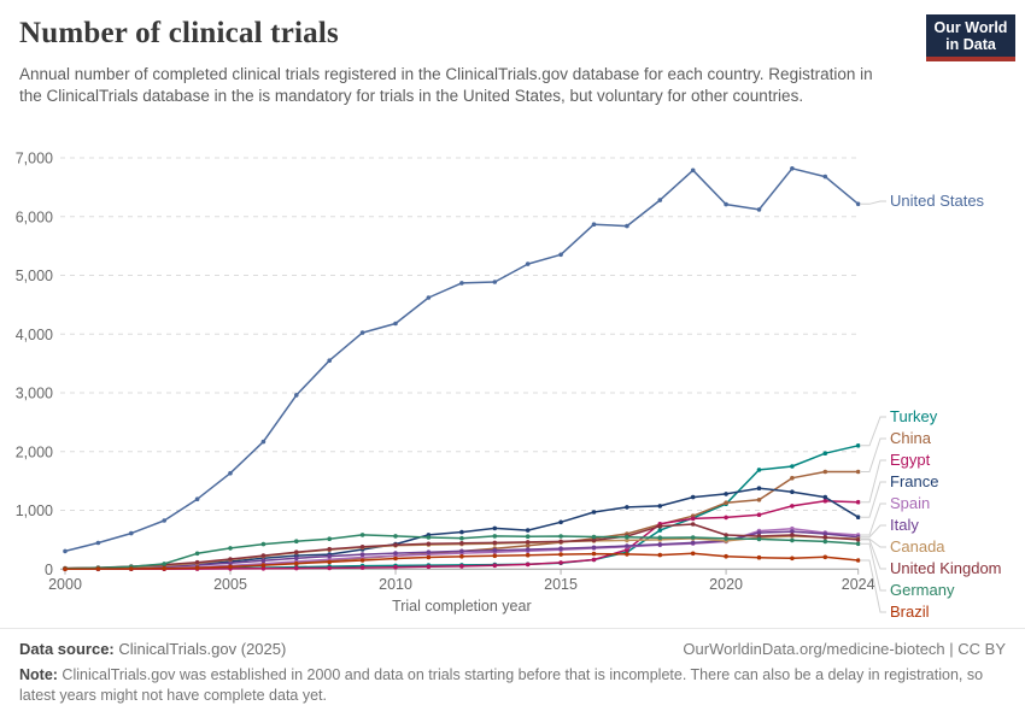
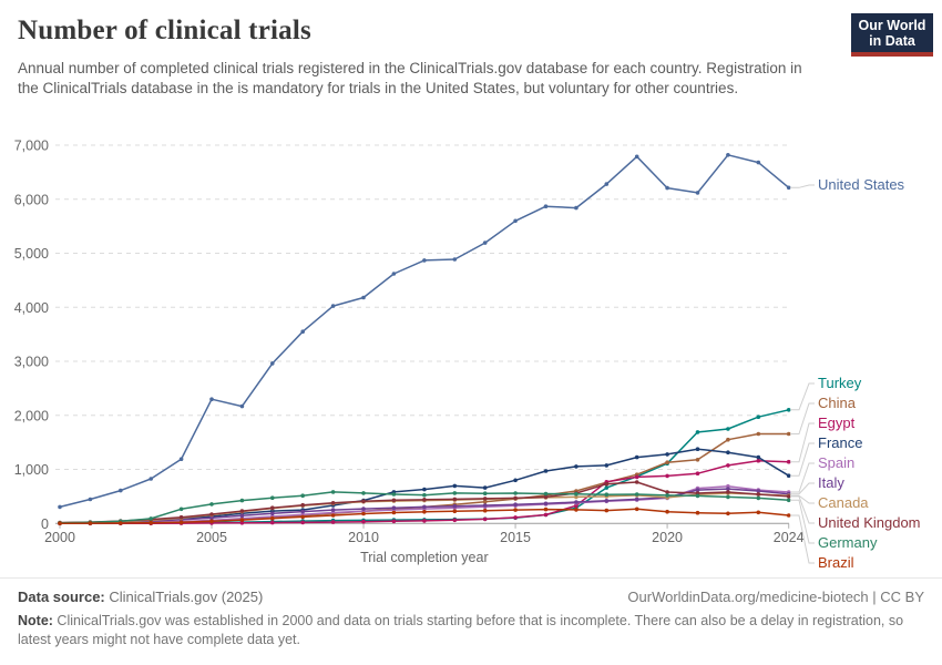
United States/2005: 1600 -> 2300
United States/2015: 5400 -> 5600
